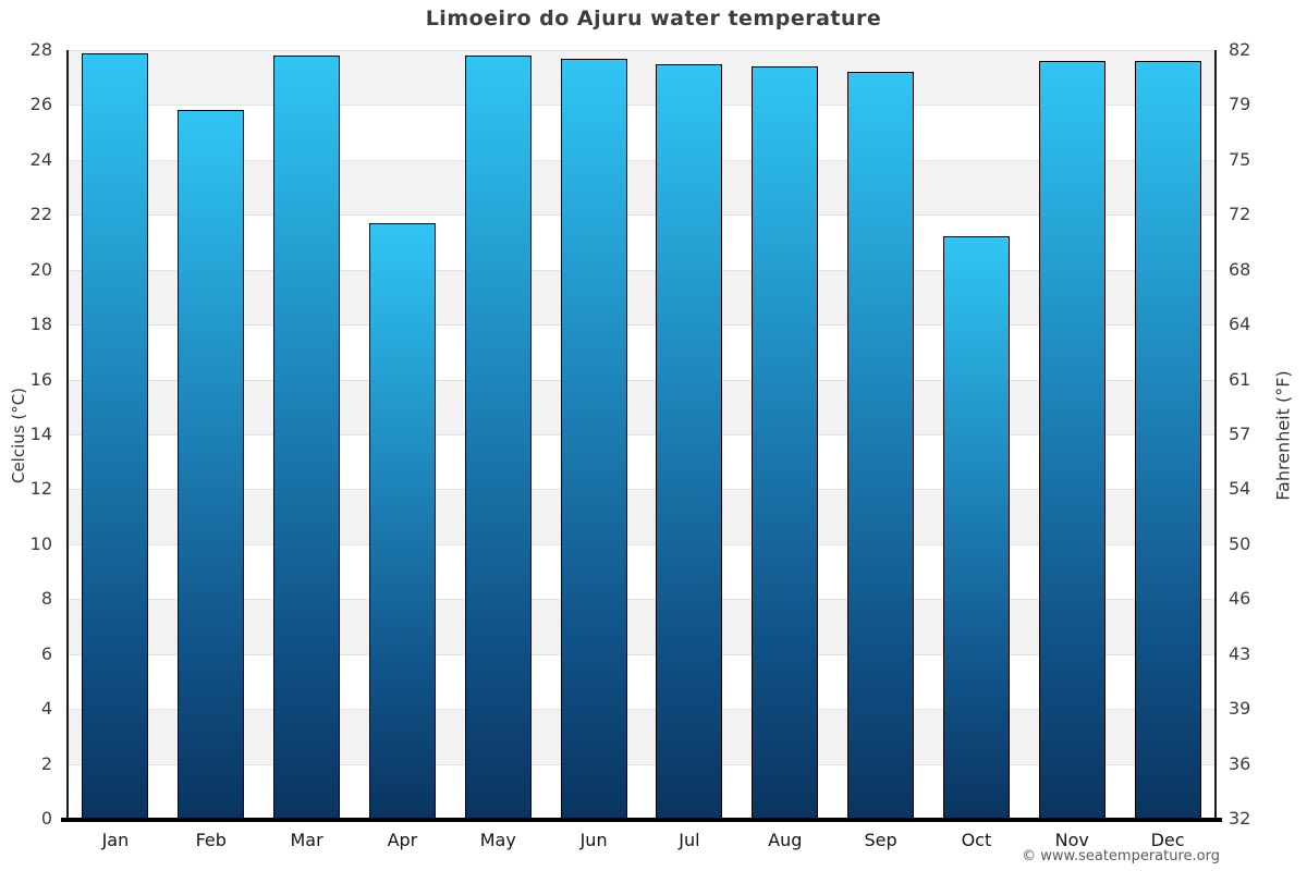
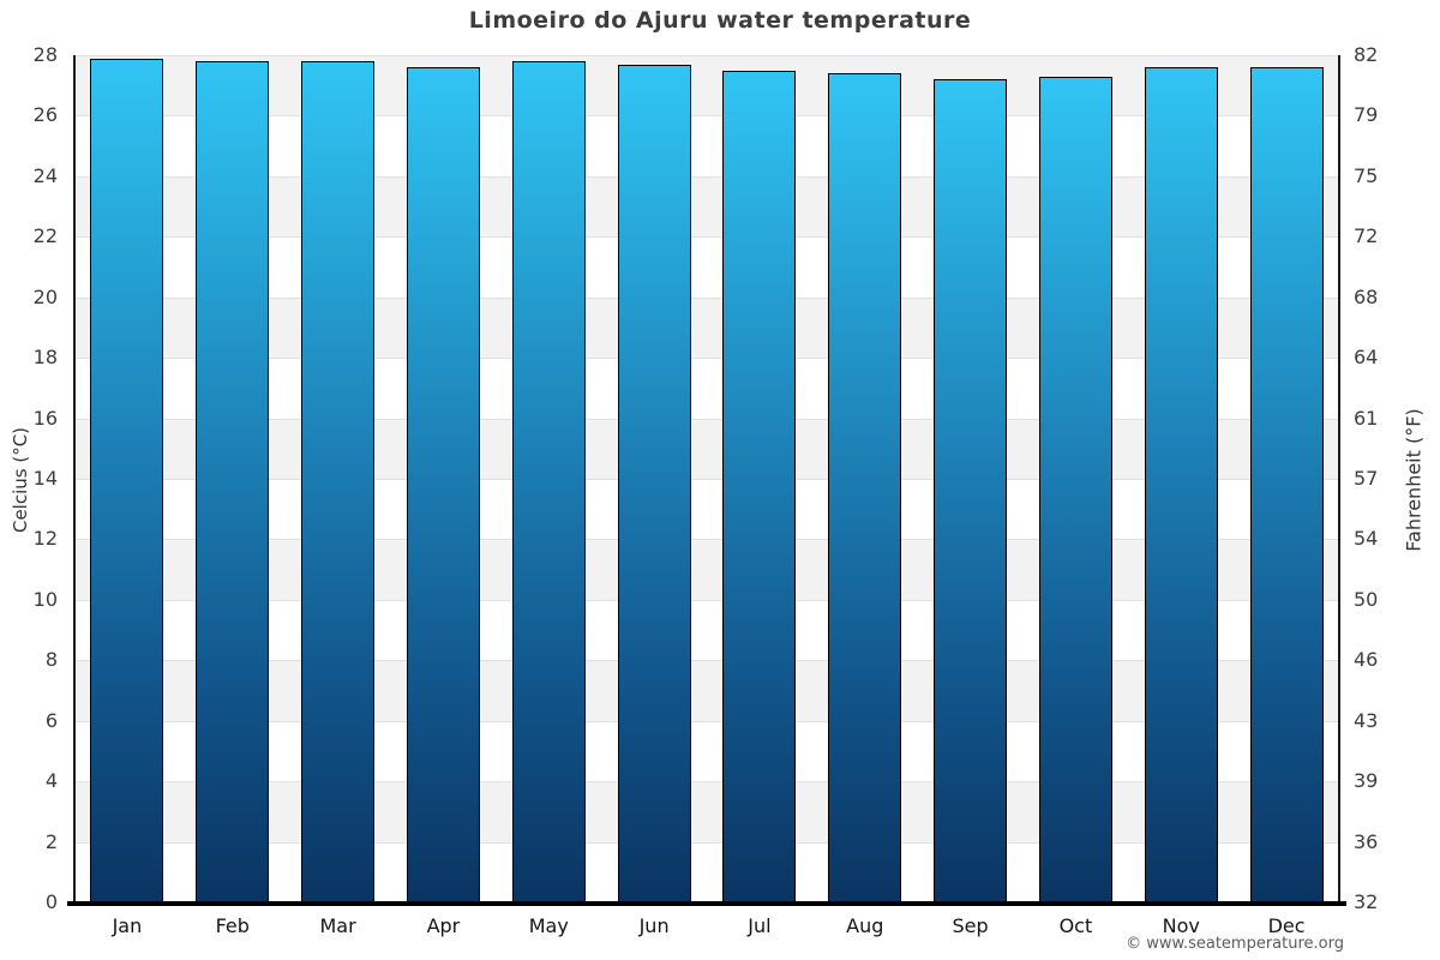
Feb: 25.8 -> 27.8
Apr: 21.7 -> 27.6
Oct: 21.2 -> 27.3
